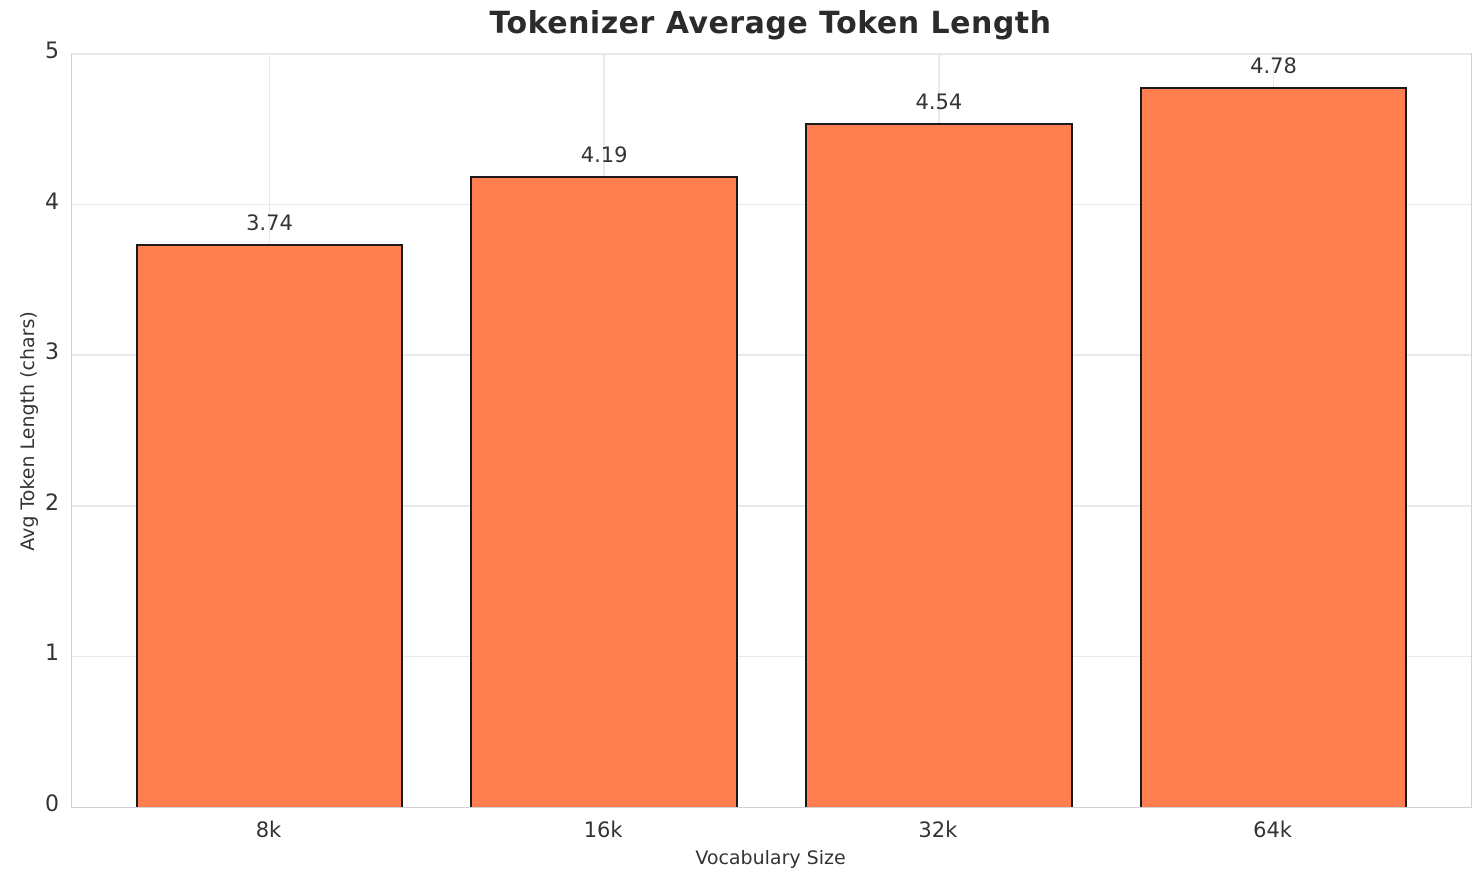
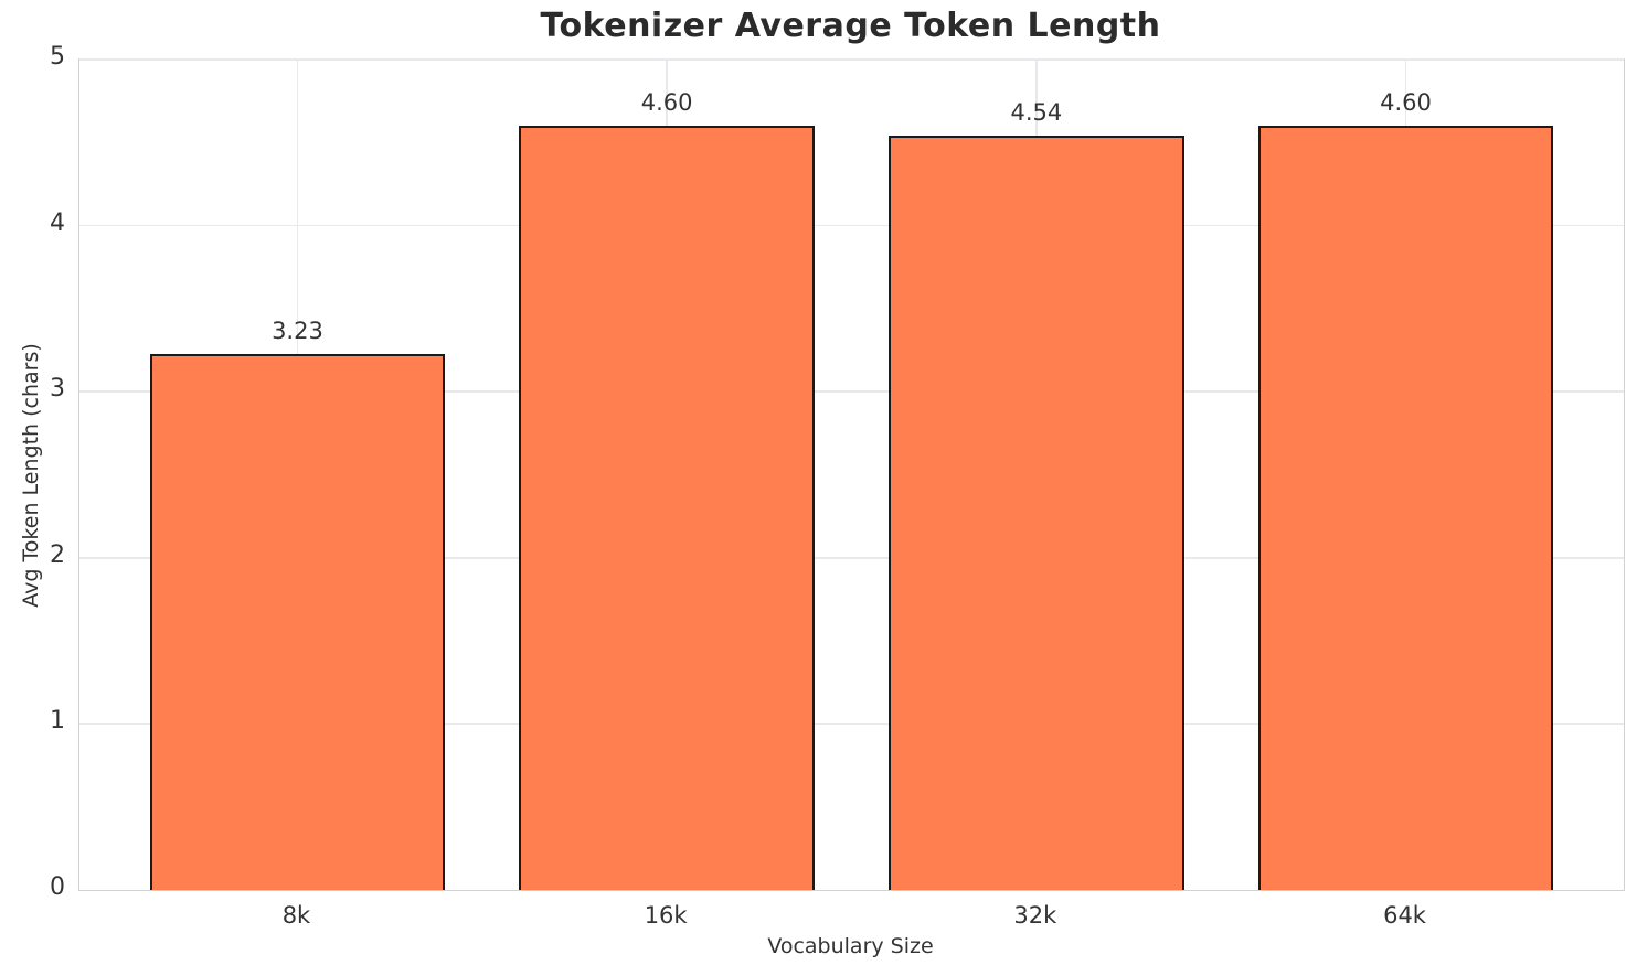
8k: 3.74 -> 3.23
16k: 4.19 -> 4.60
64k: 4.78 -> 4.60
